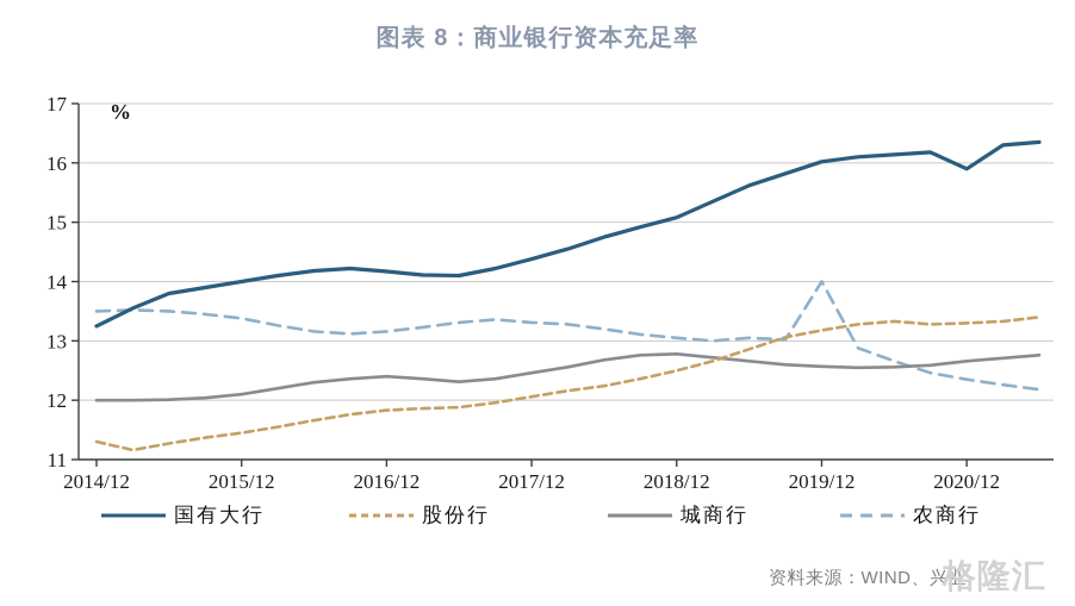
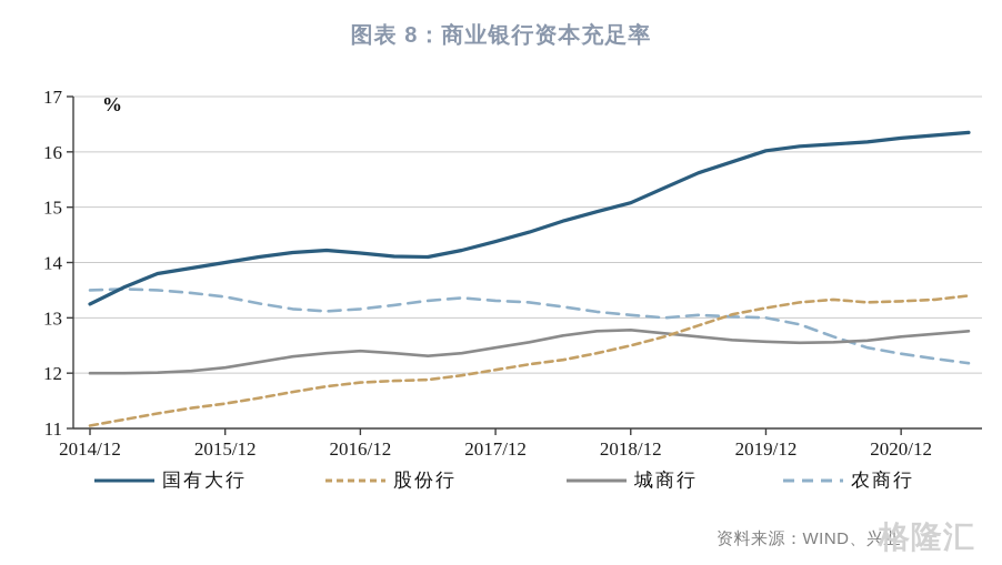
股份行/2014/12: 11.3 -> 11.1
农商行/2019/12: 14.0 -> 13.0
国有大行/2020/12: 15.9 -> 16.2
